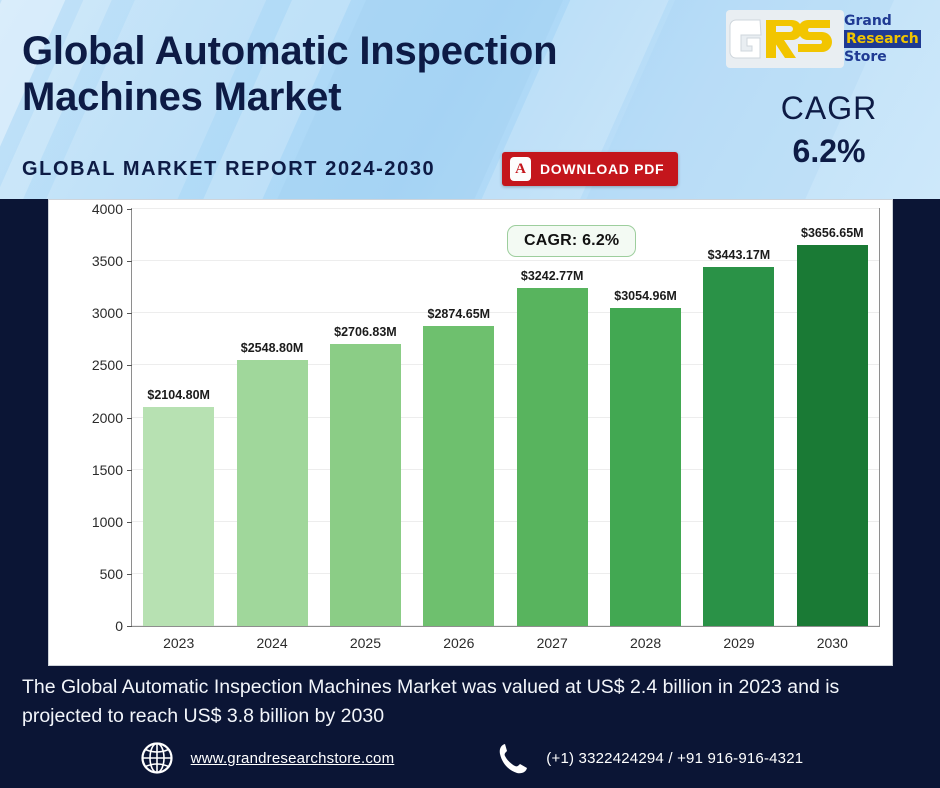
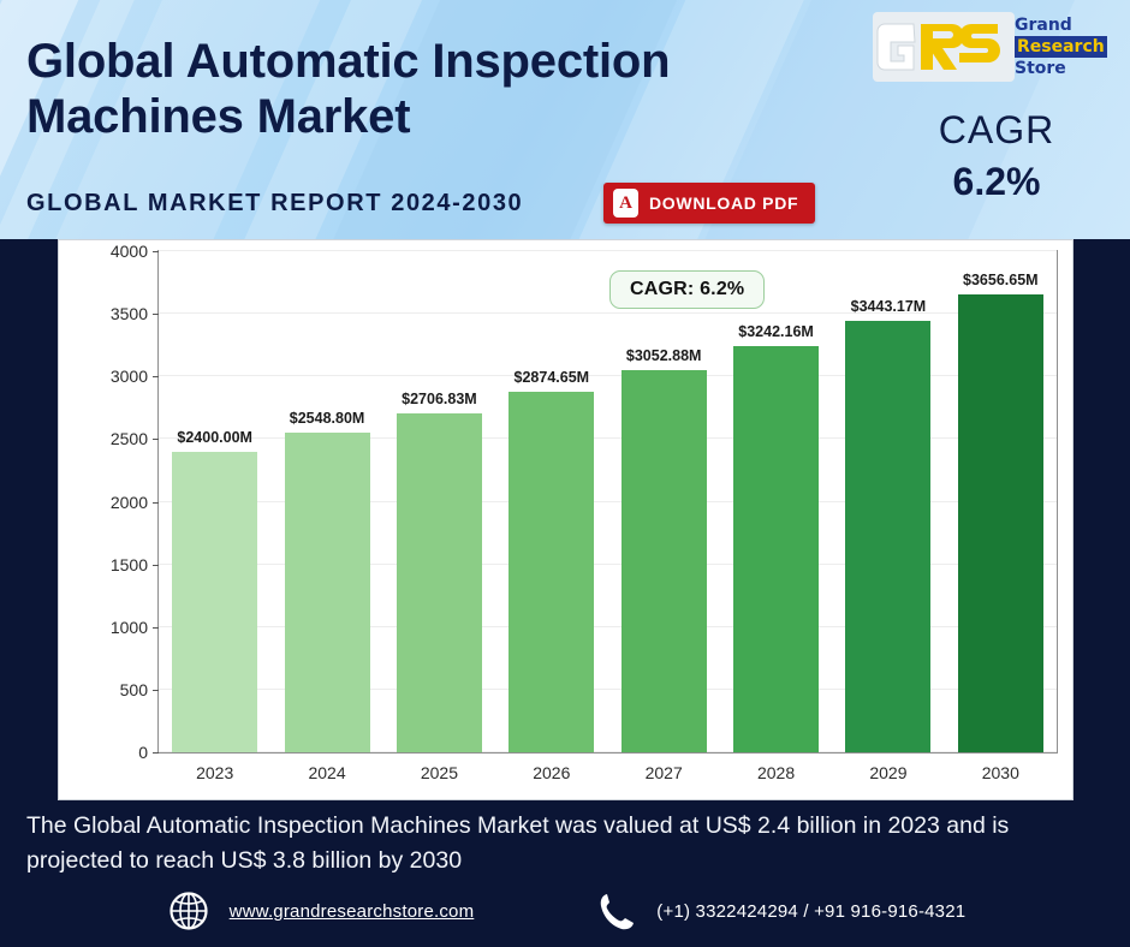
2023: $2104.80M -> $2400.00M
2027: $3242.77M -> $3052.88M
2028: $3054.96M -> $3242.16M
